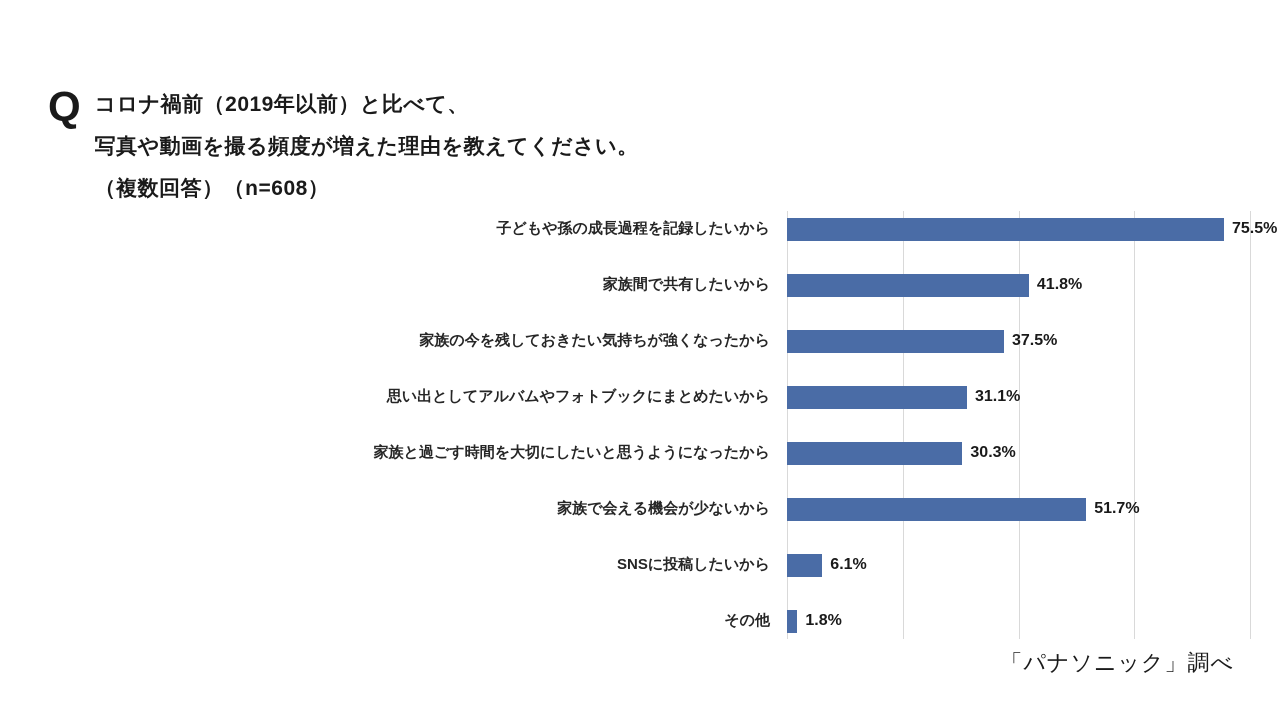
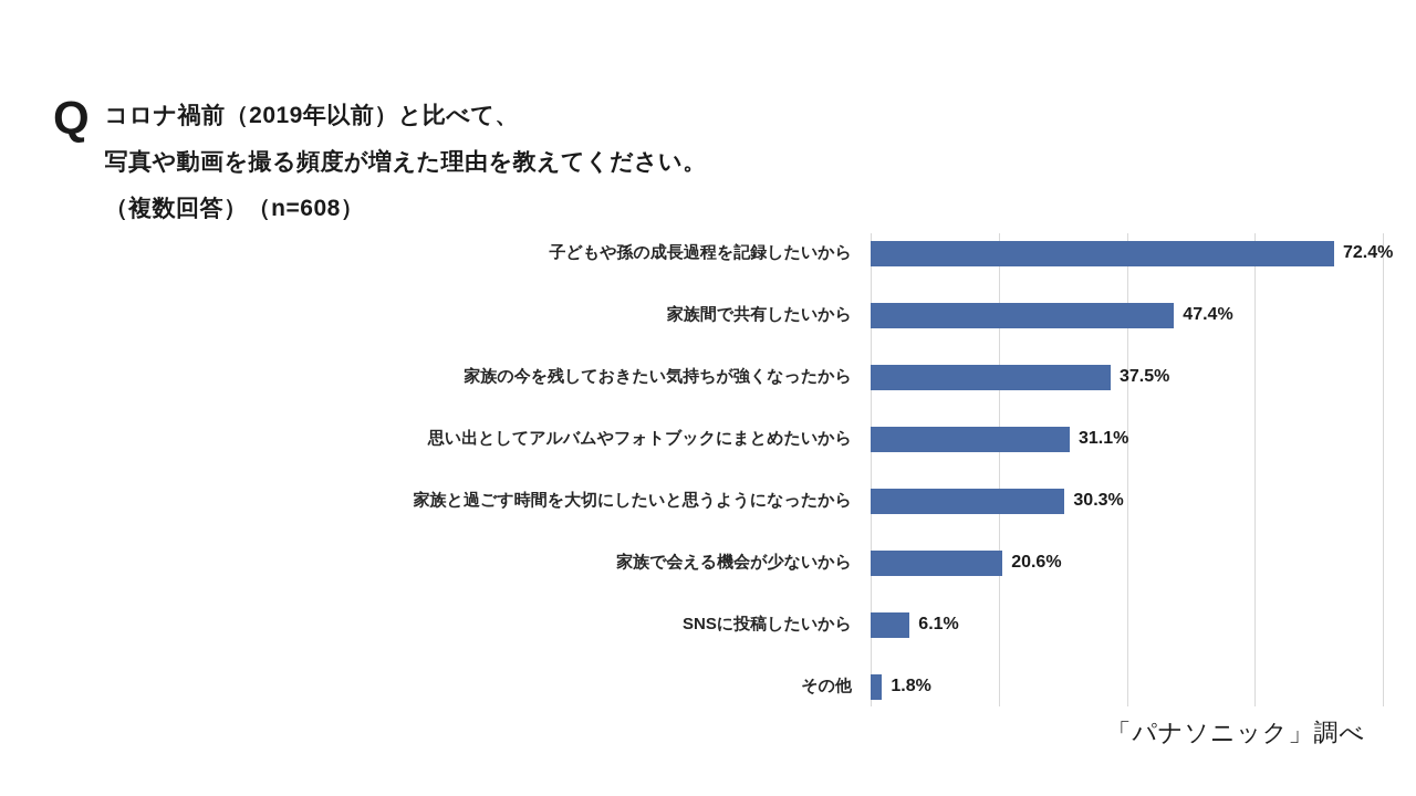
子どもや孫の成長過程を記録したいから: 75.5% -> 72.4%
家族間で共有したいから: 41.8% -> 47.4%
家族で会える機会が少ないから: 51.7% -> 20.6%
